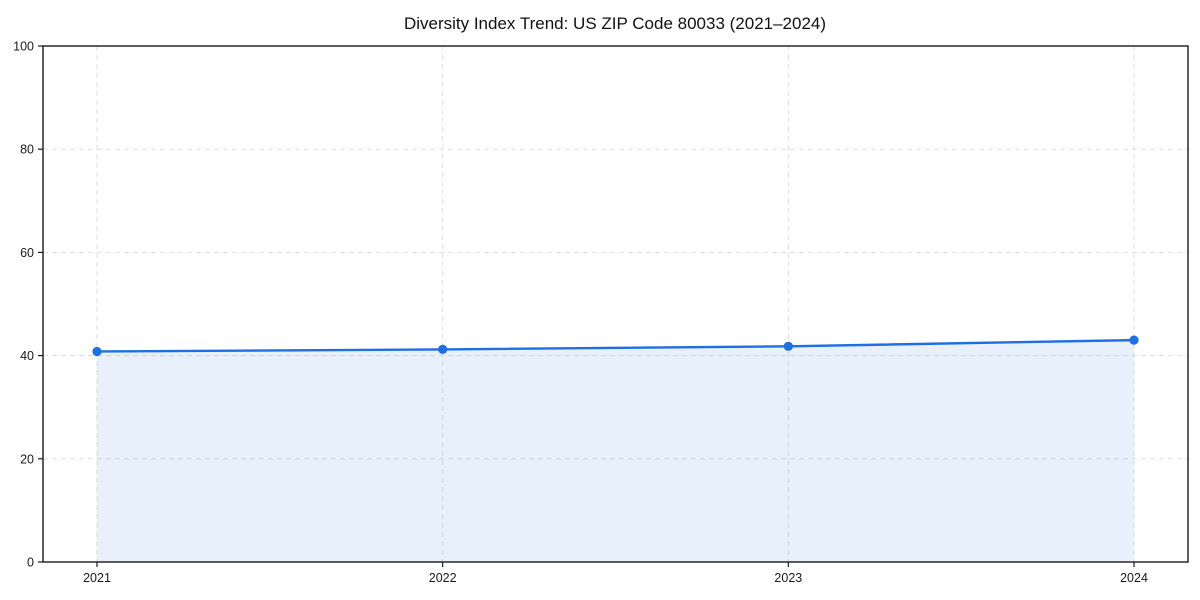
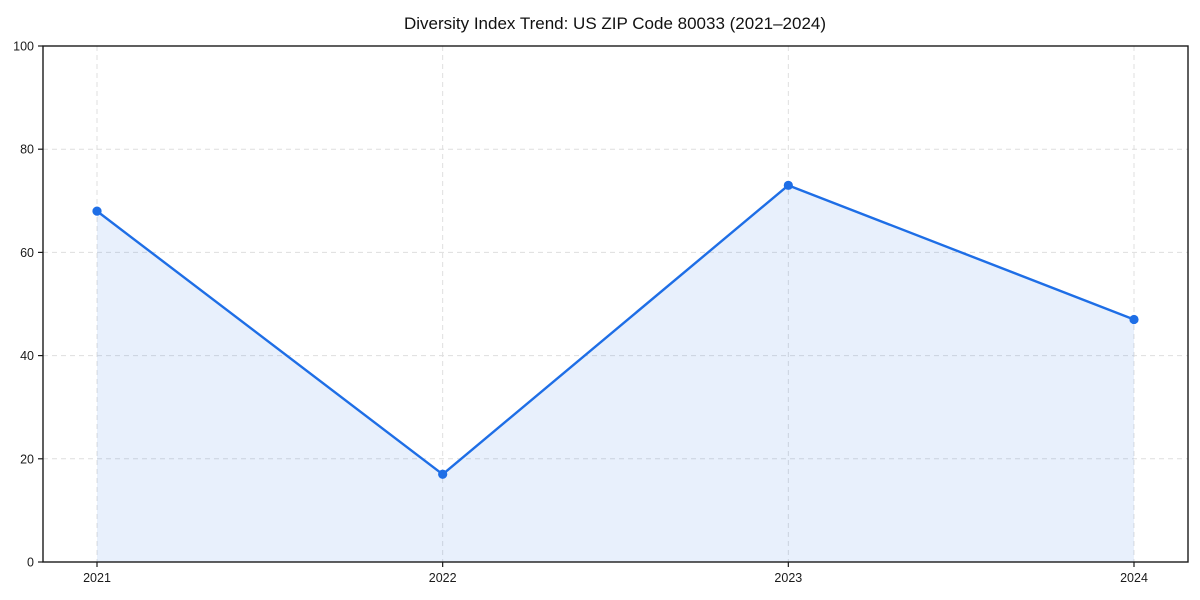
2021: 41 -> 68
2022: 41 -> 17
2023: 42 -> 73
2024: 43 -> 47
